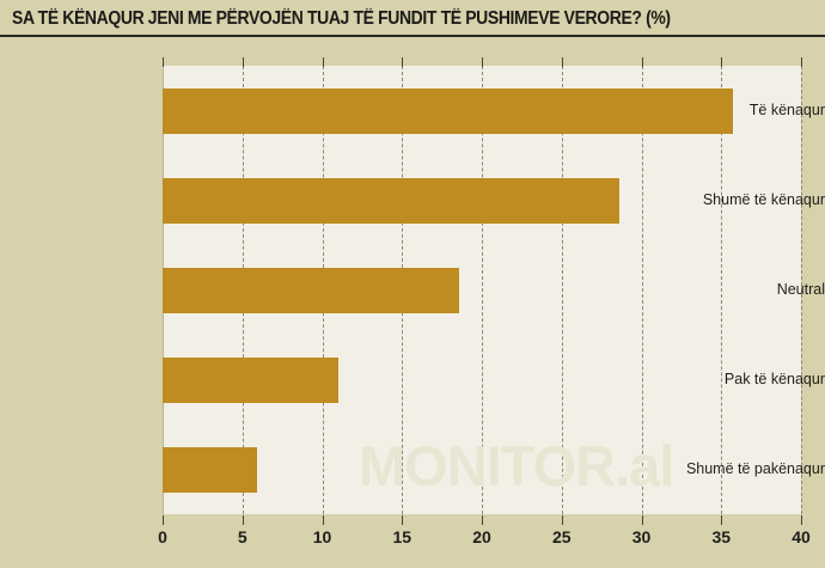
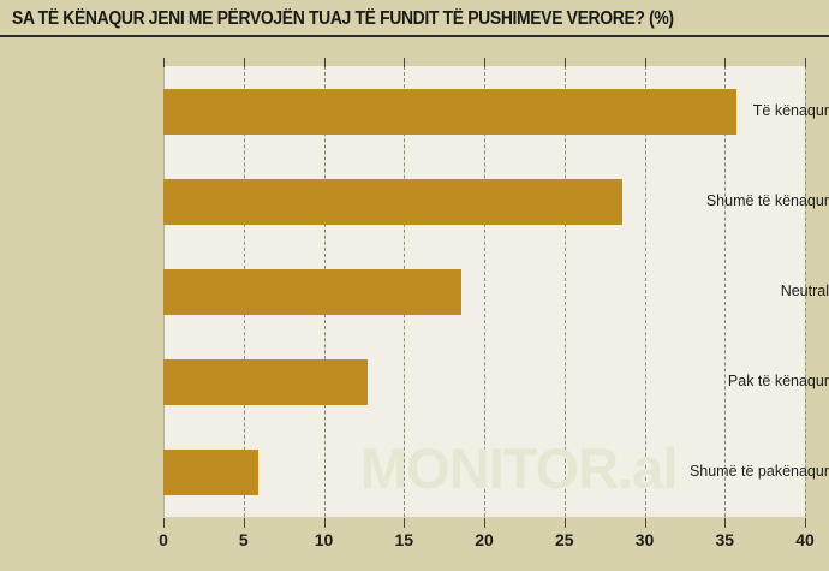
Pak të kënaqur: 11.0 -> 12.7
